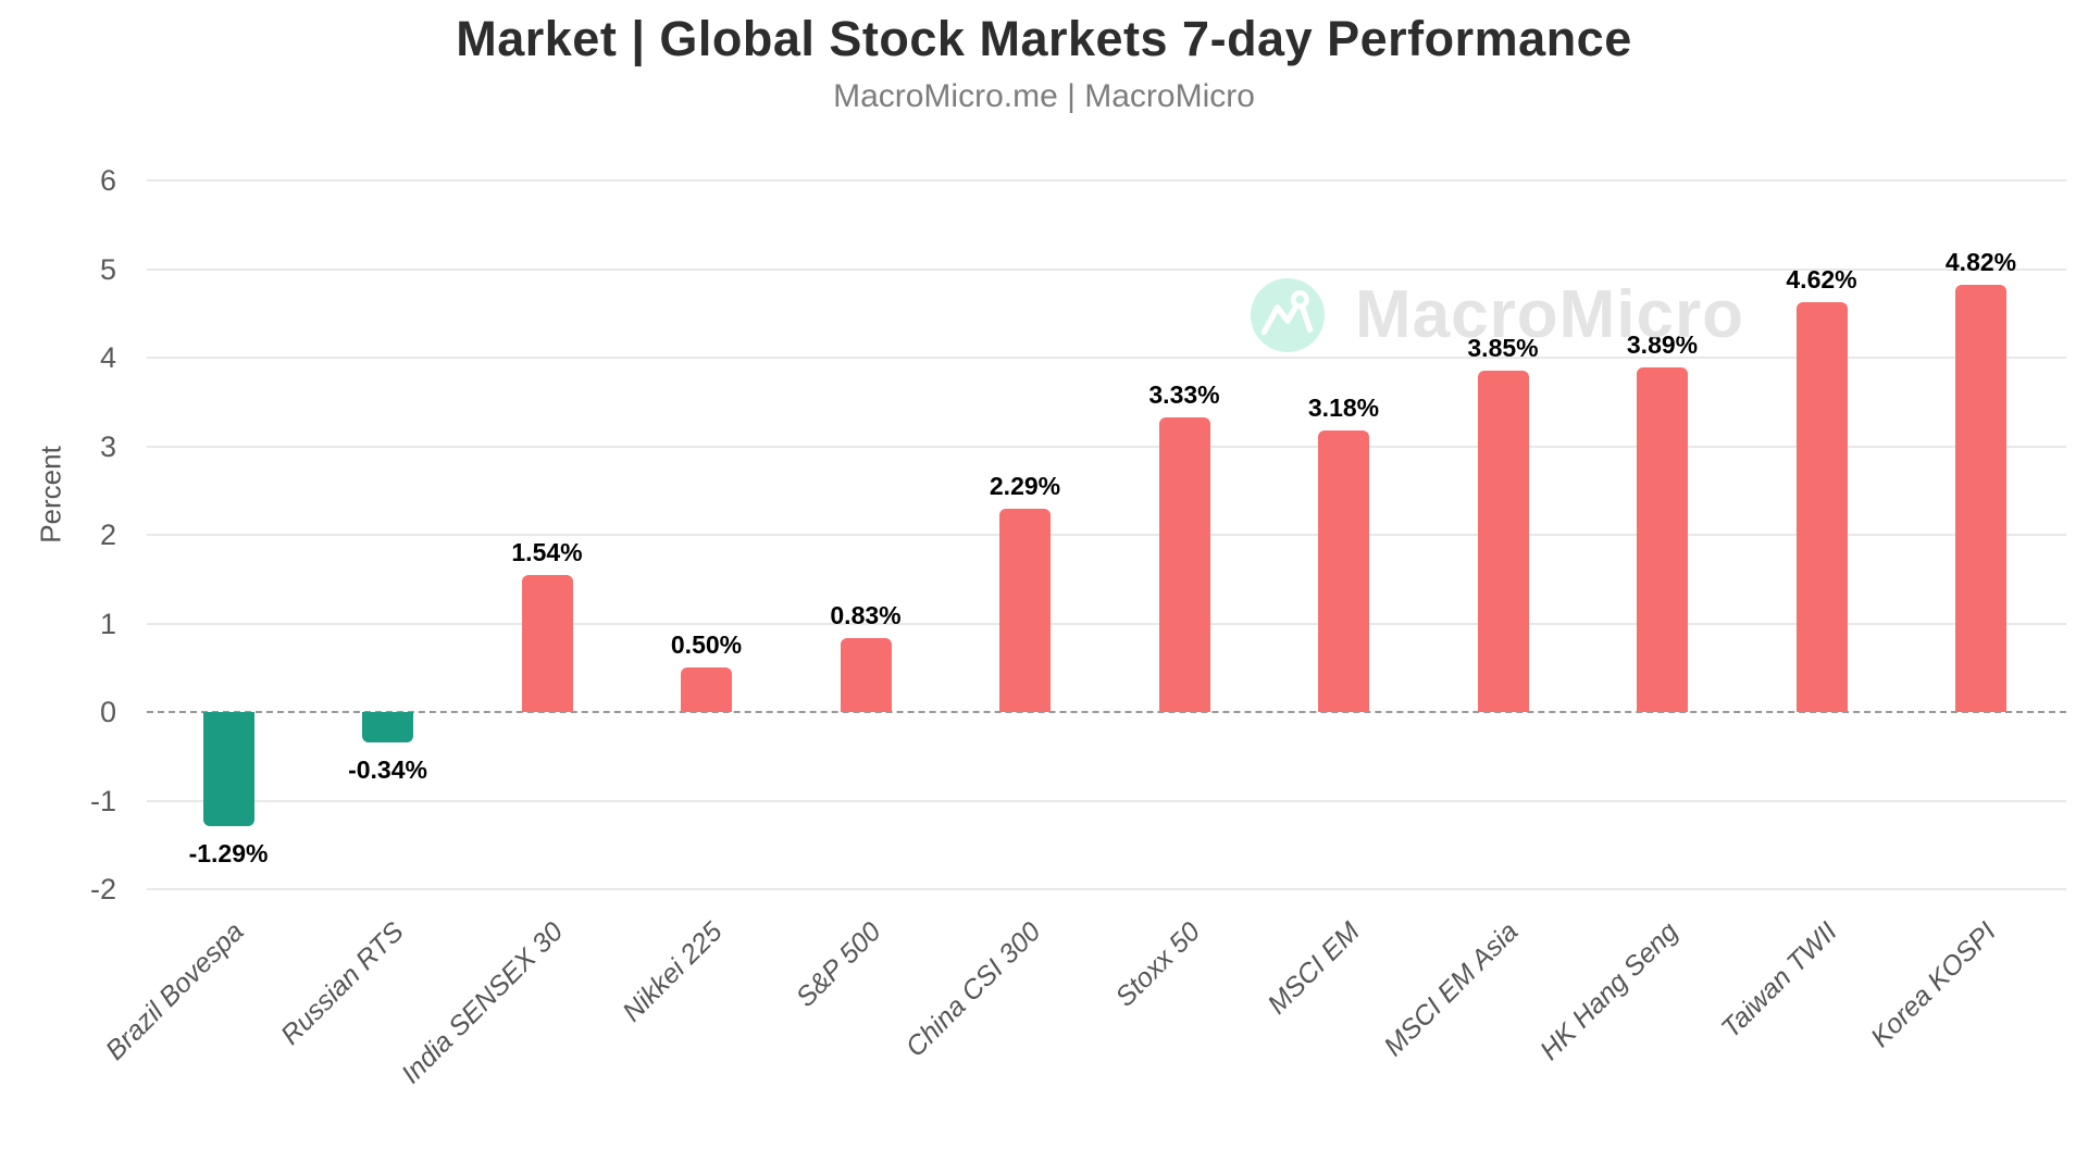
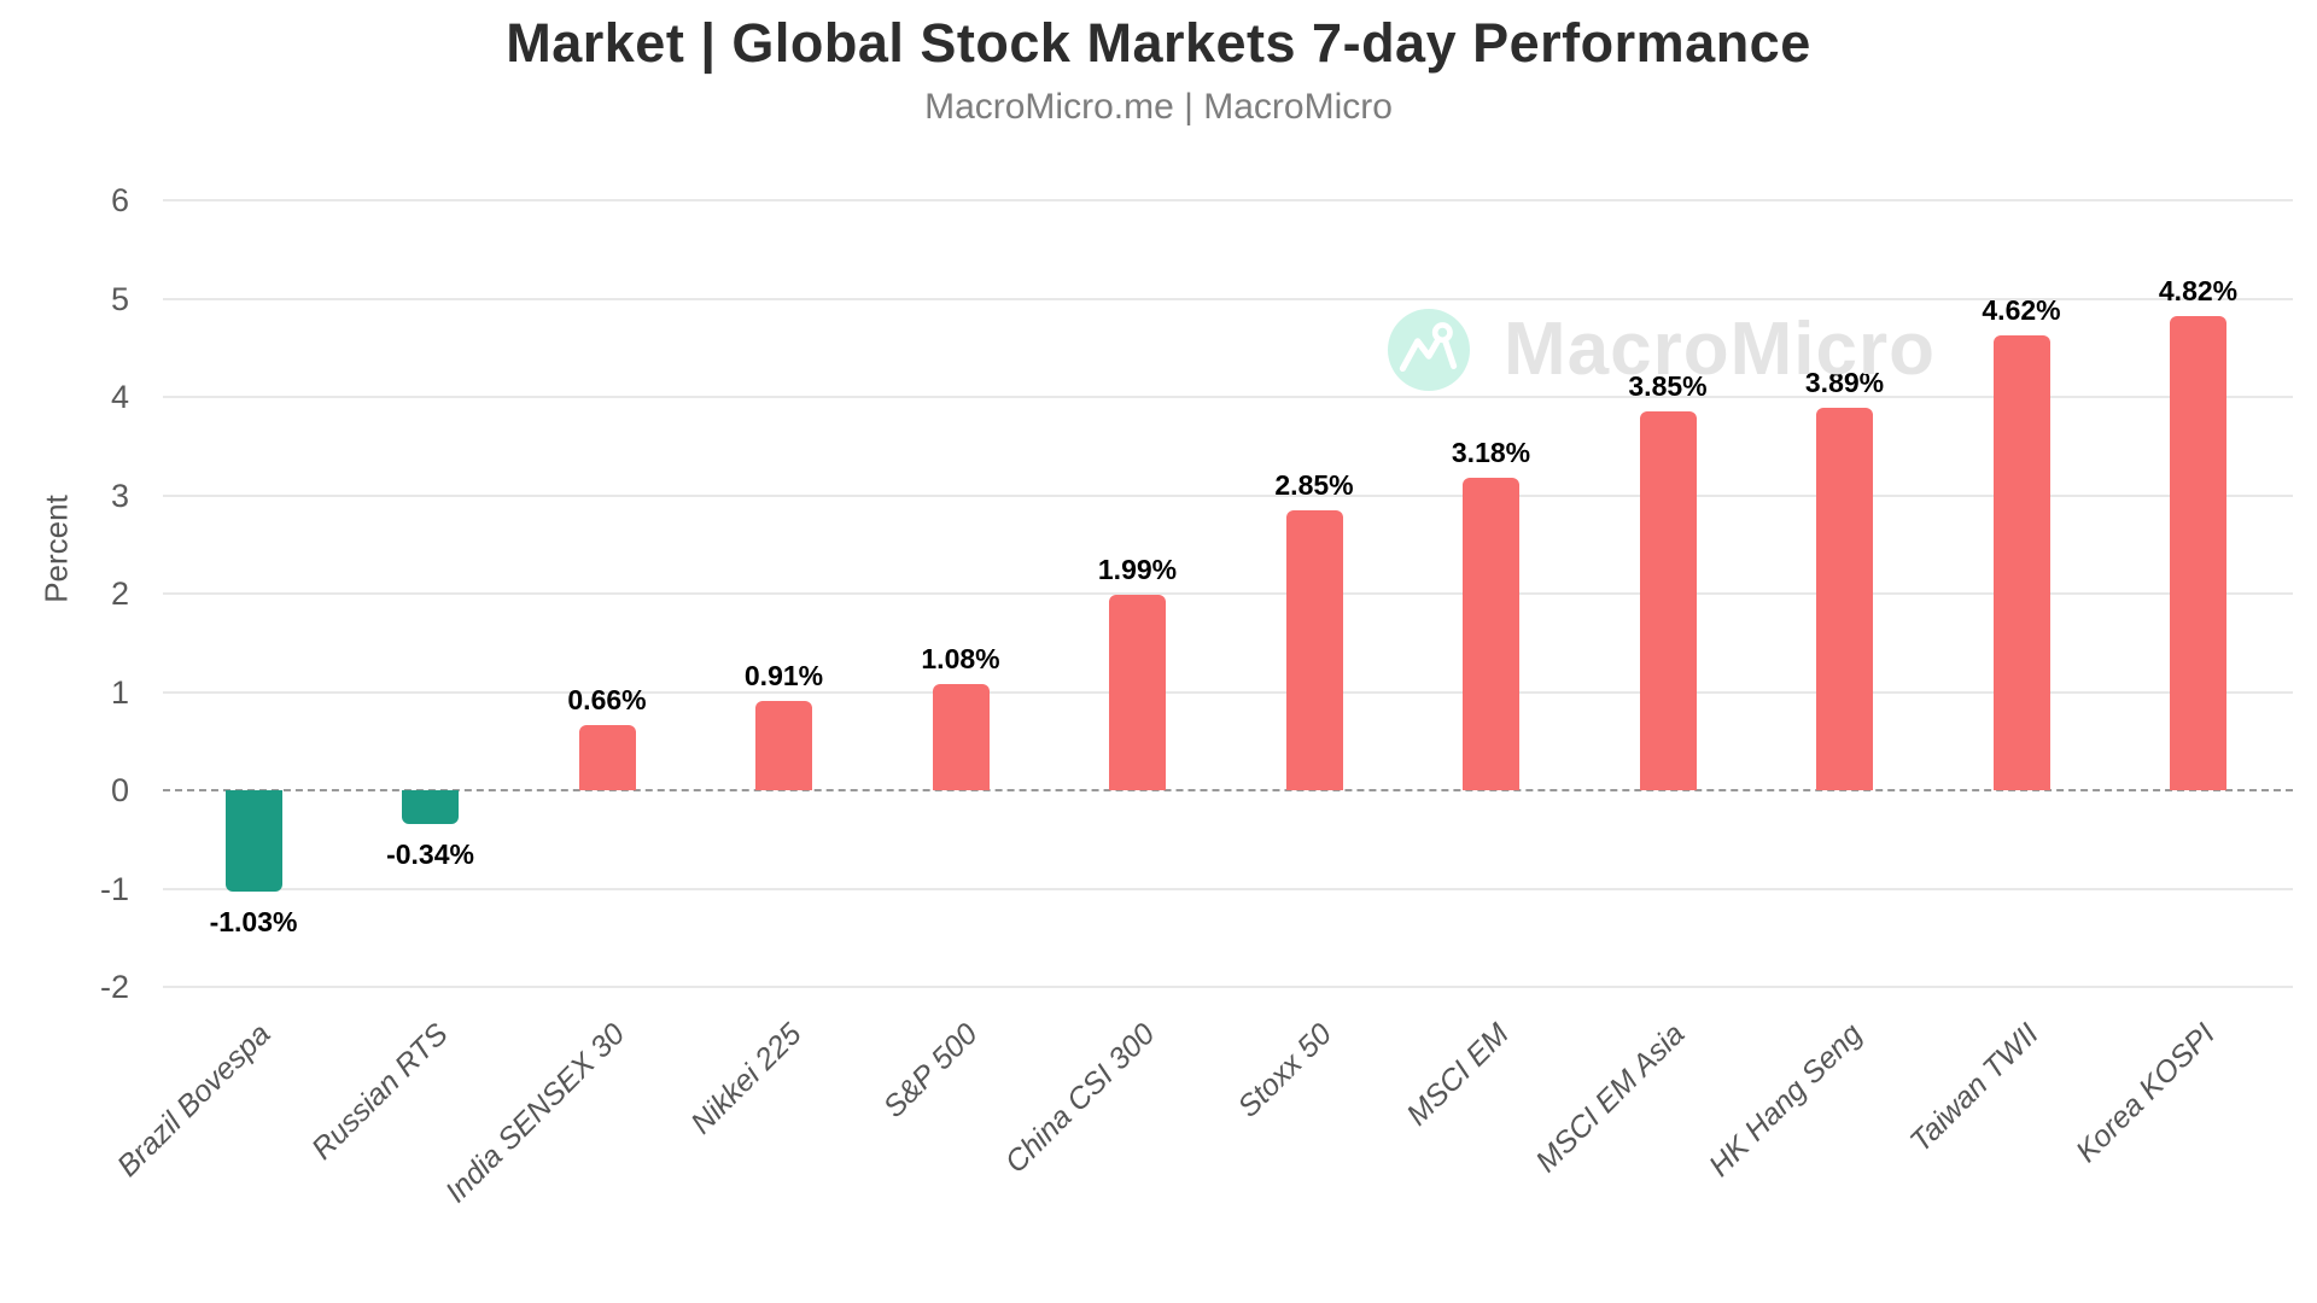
Brazil Bovespa: -1.29% -> -1.03%
India SENSEX 30: 1.54% -> 0.66%
Nikkei 225: 0.50% -> 0.91%
S&P 500: 0.83% -> 1.08%
China CSI 300: 2.29% -> 1.99%
Stoxx 50: 3.33% -> 2.85%
